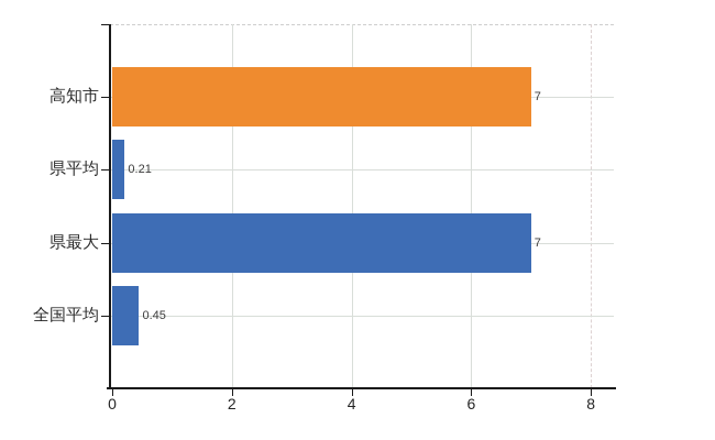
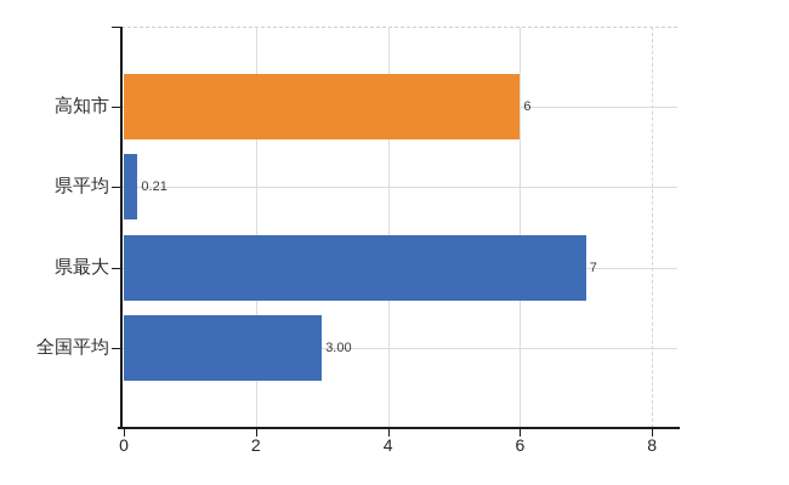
高知市: 7 -> 6
全国平均: 0.45 -> 3.00
